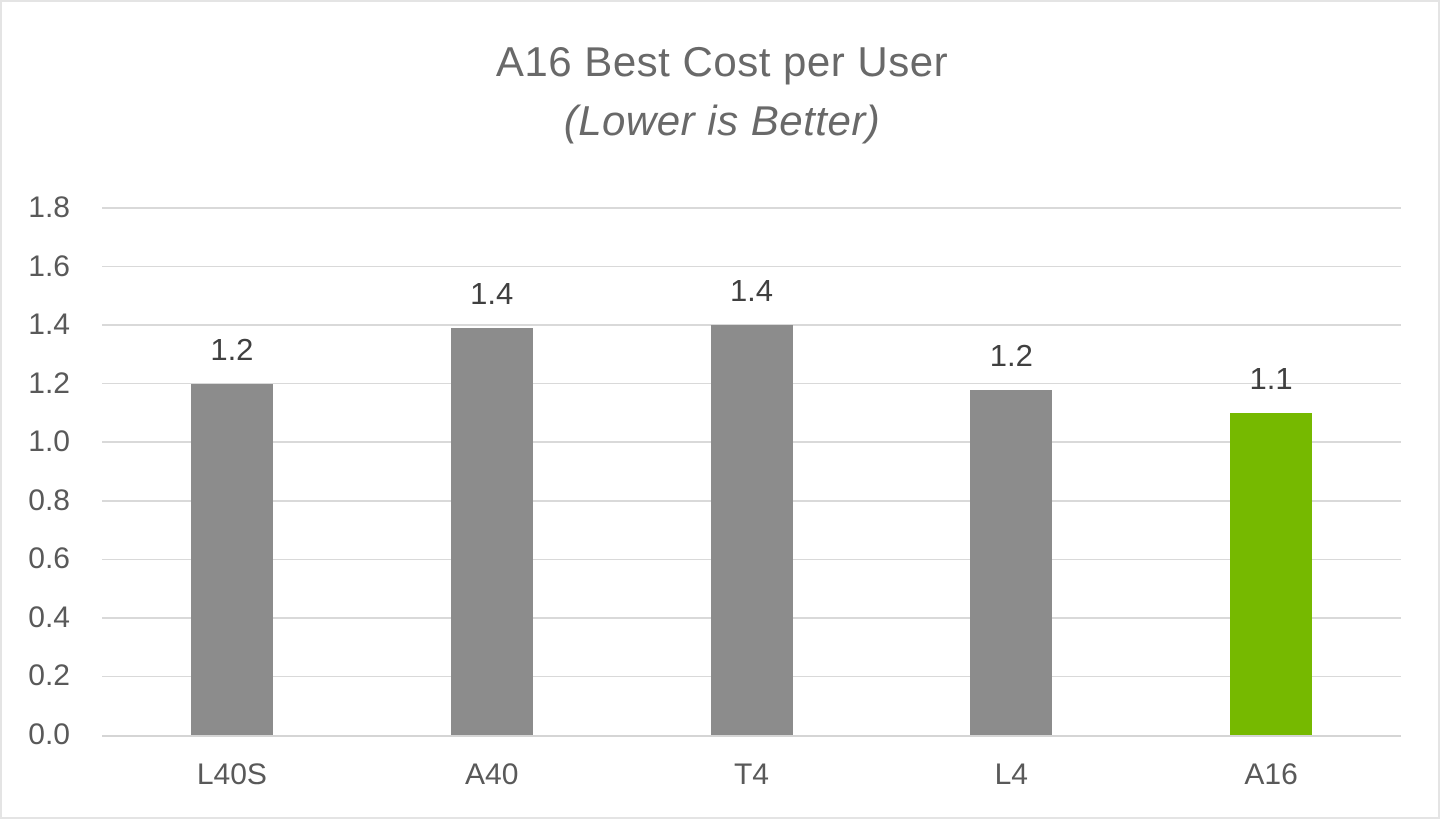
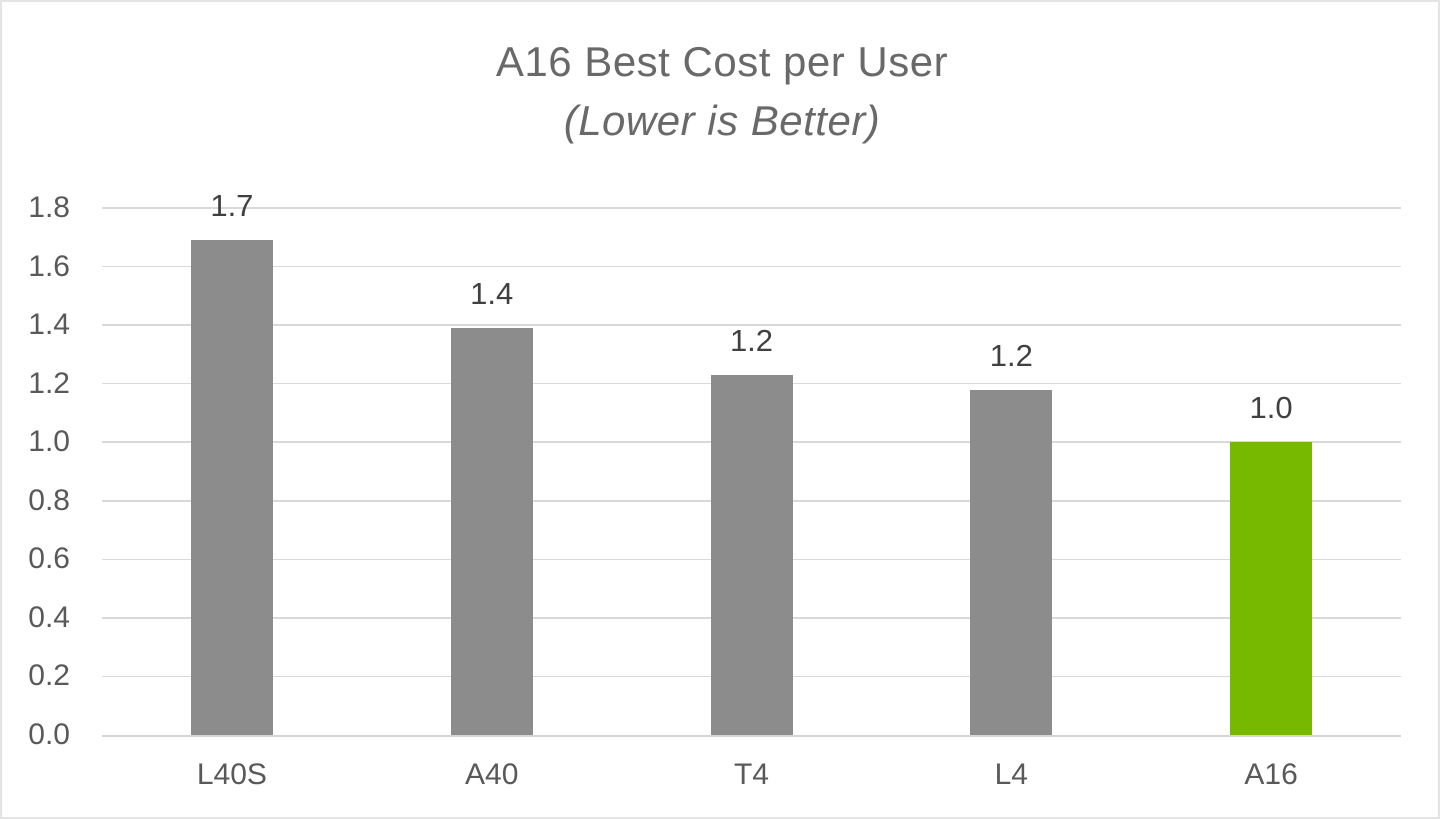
L40S: 1.2 -> 1.7
T4: 1.4 -> 1.2
A16: 1.1 -> 1.0
